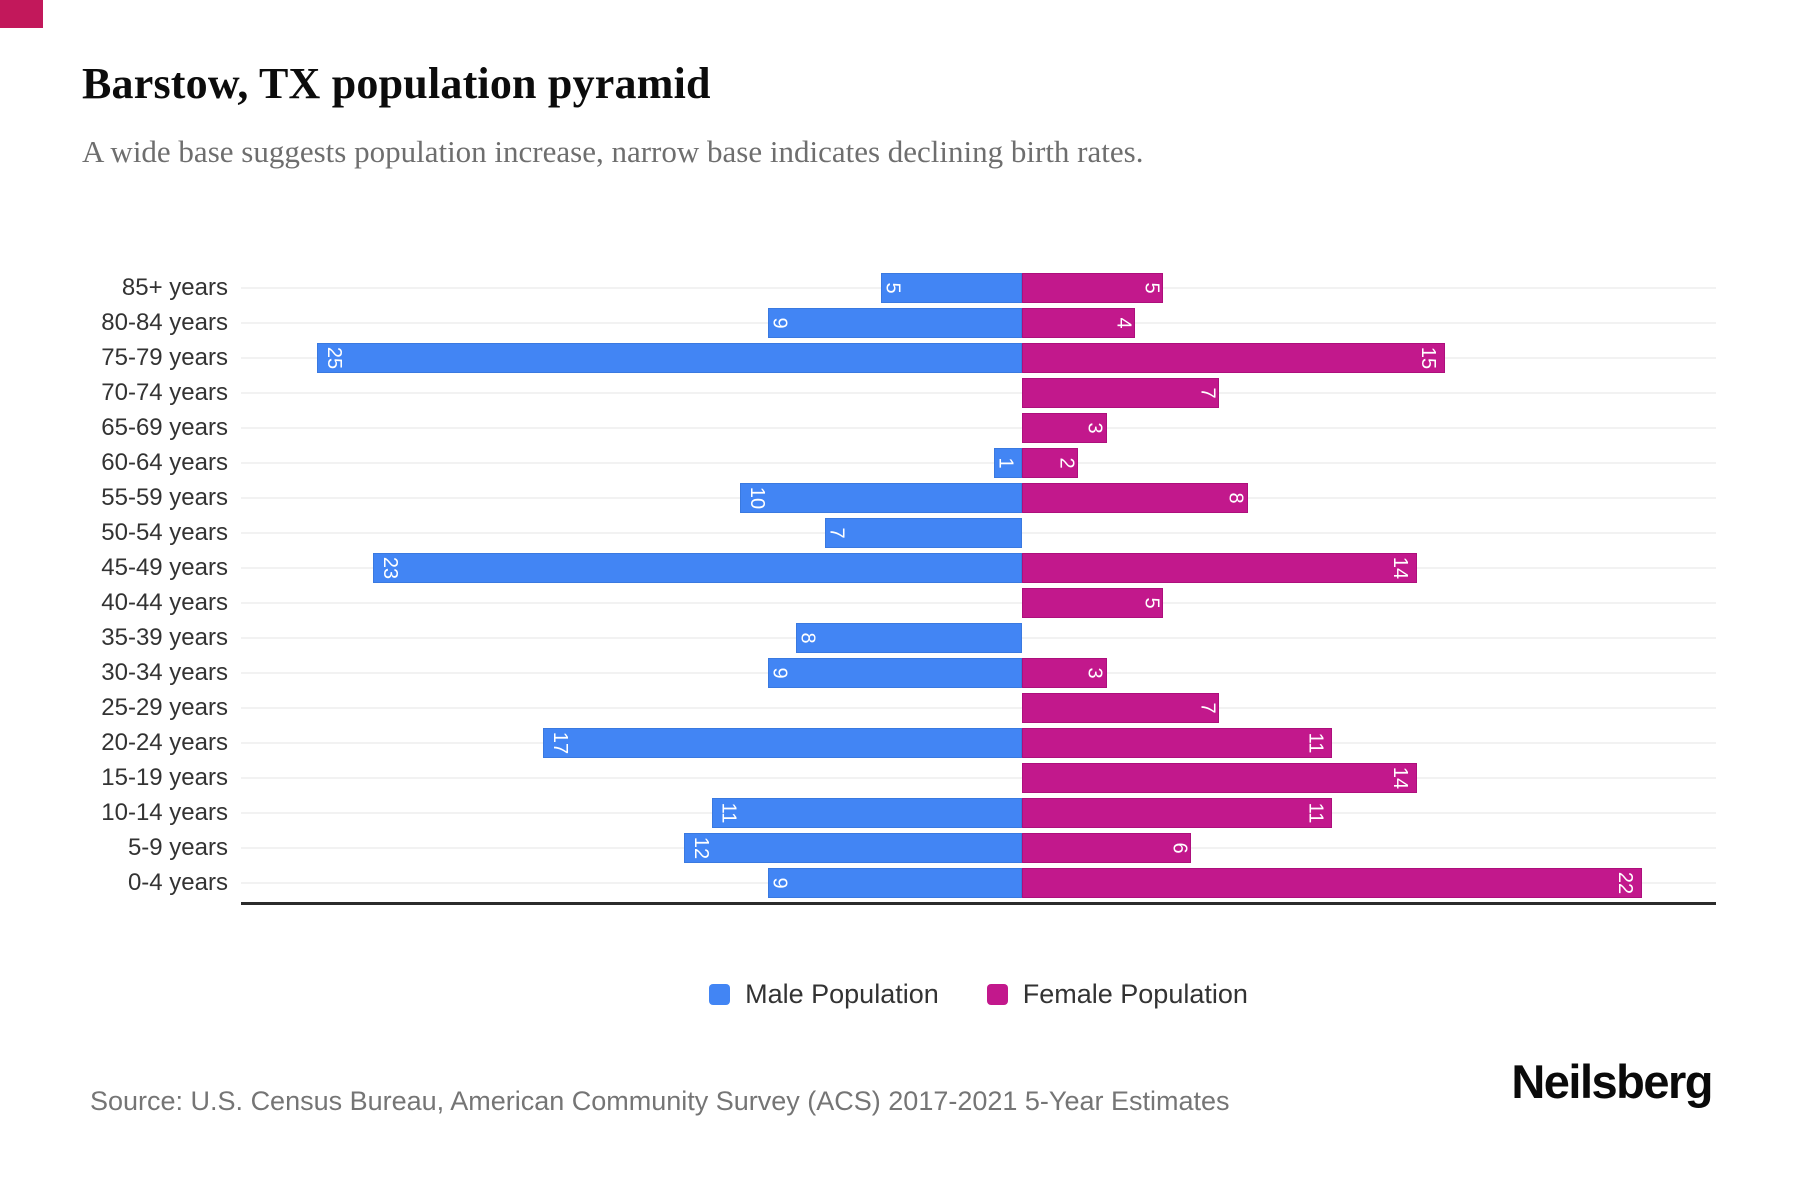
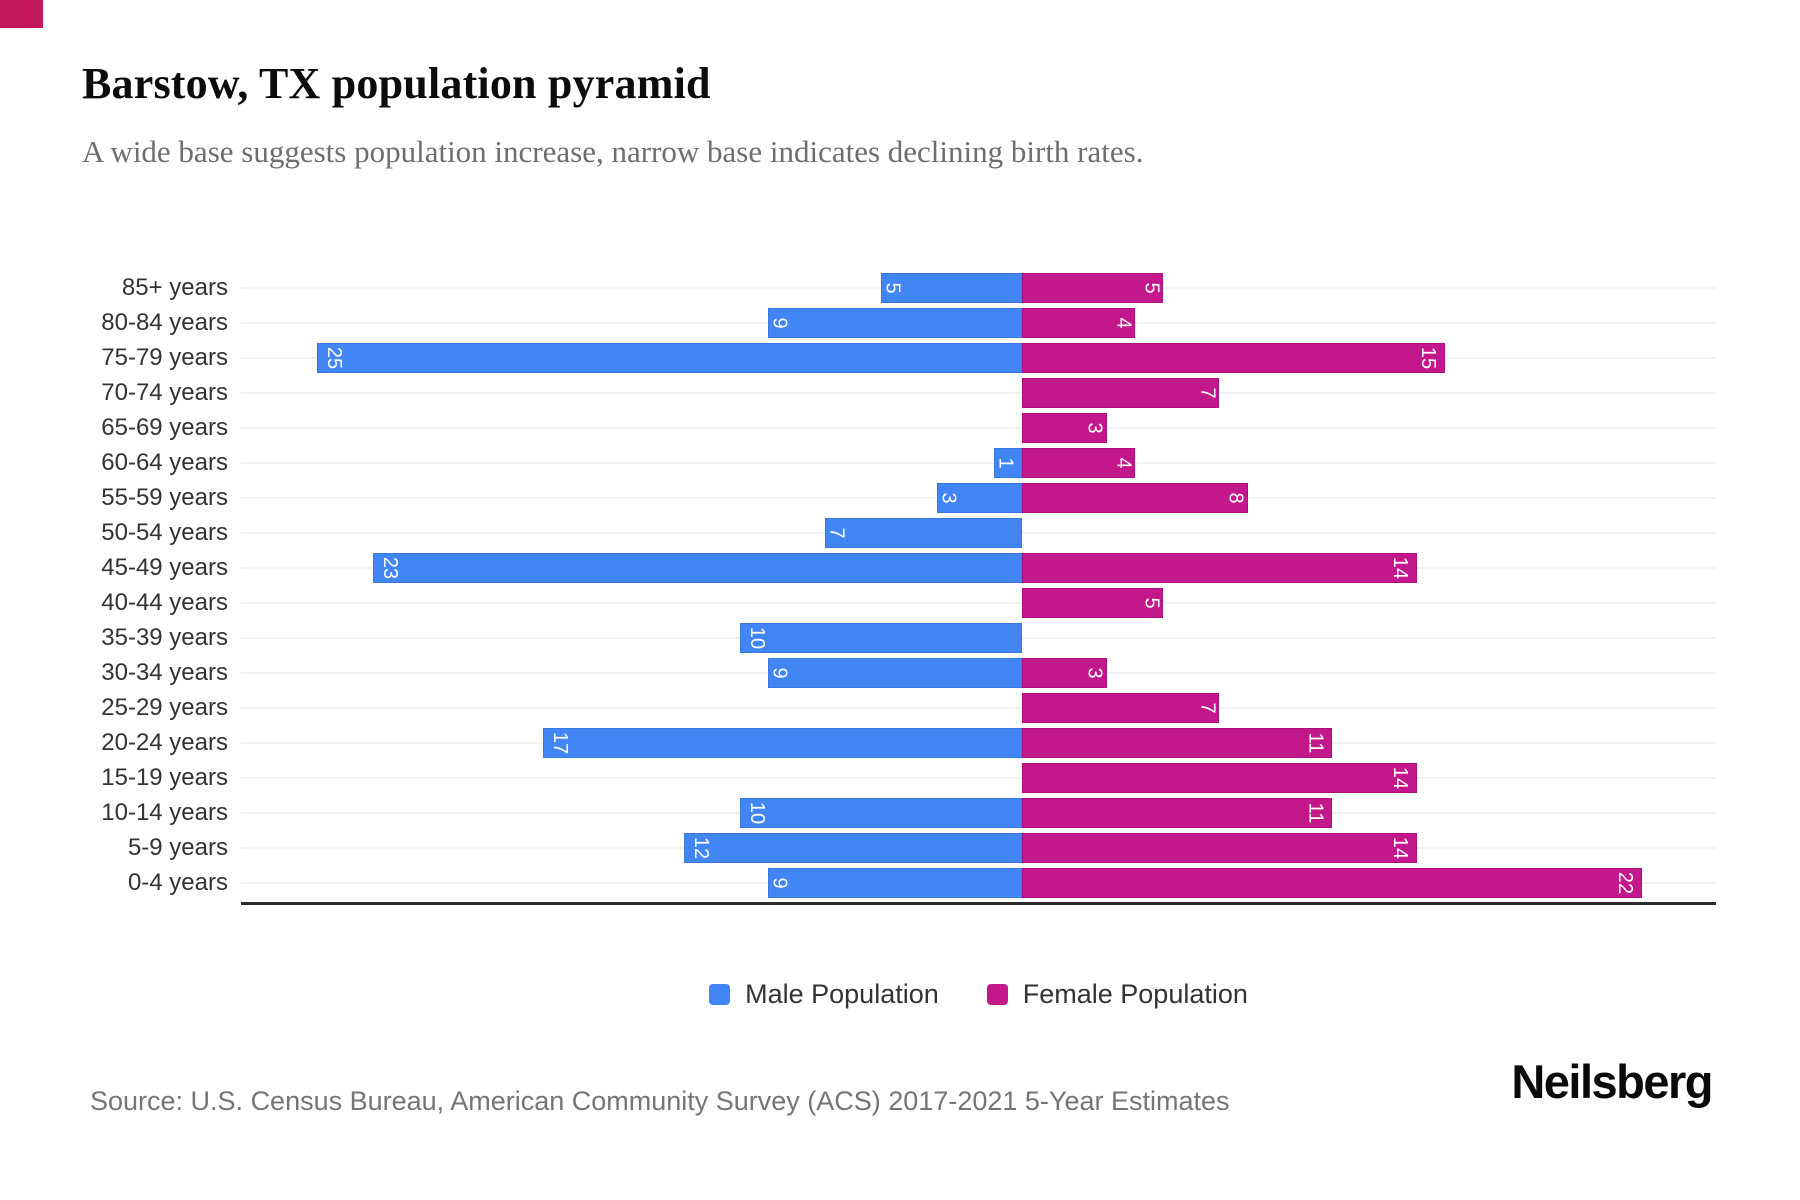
Female Population/60-64 years: 2 -> 4
Male Population/55-59 years: 10 -> 3
Male Population/35-39 years: 8 -> 10
Male Population/10-14 years: 11 -> 10
Female Population/5-9 years: 6 -> 14
